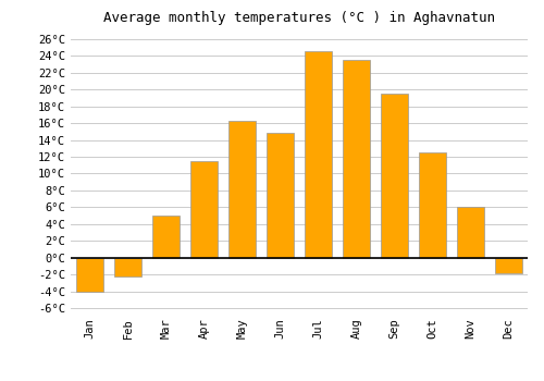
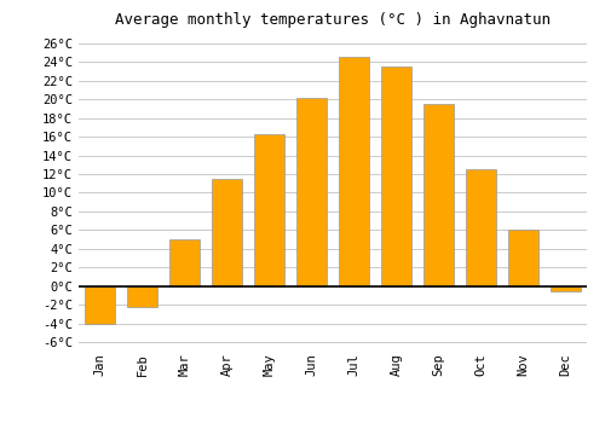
Jun: 14.8°C -> 20.2°C
Dec: -1.8°C -> -0.5°C
